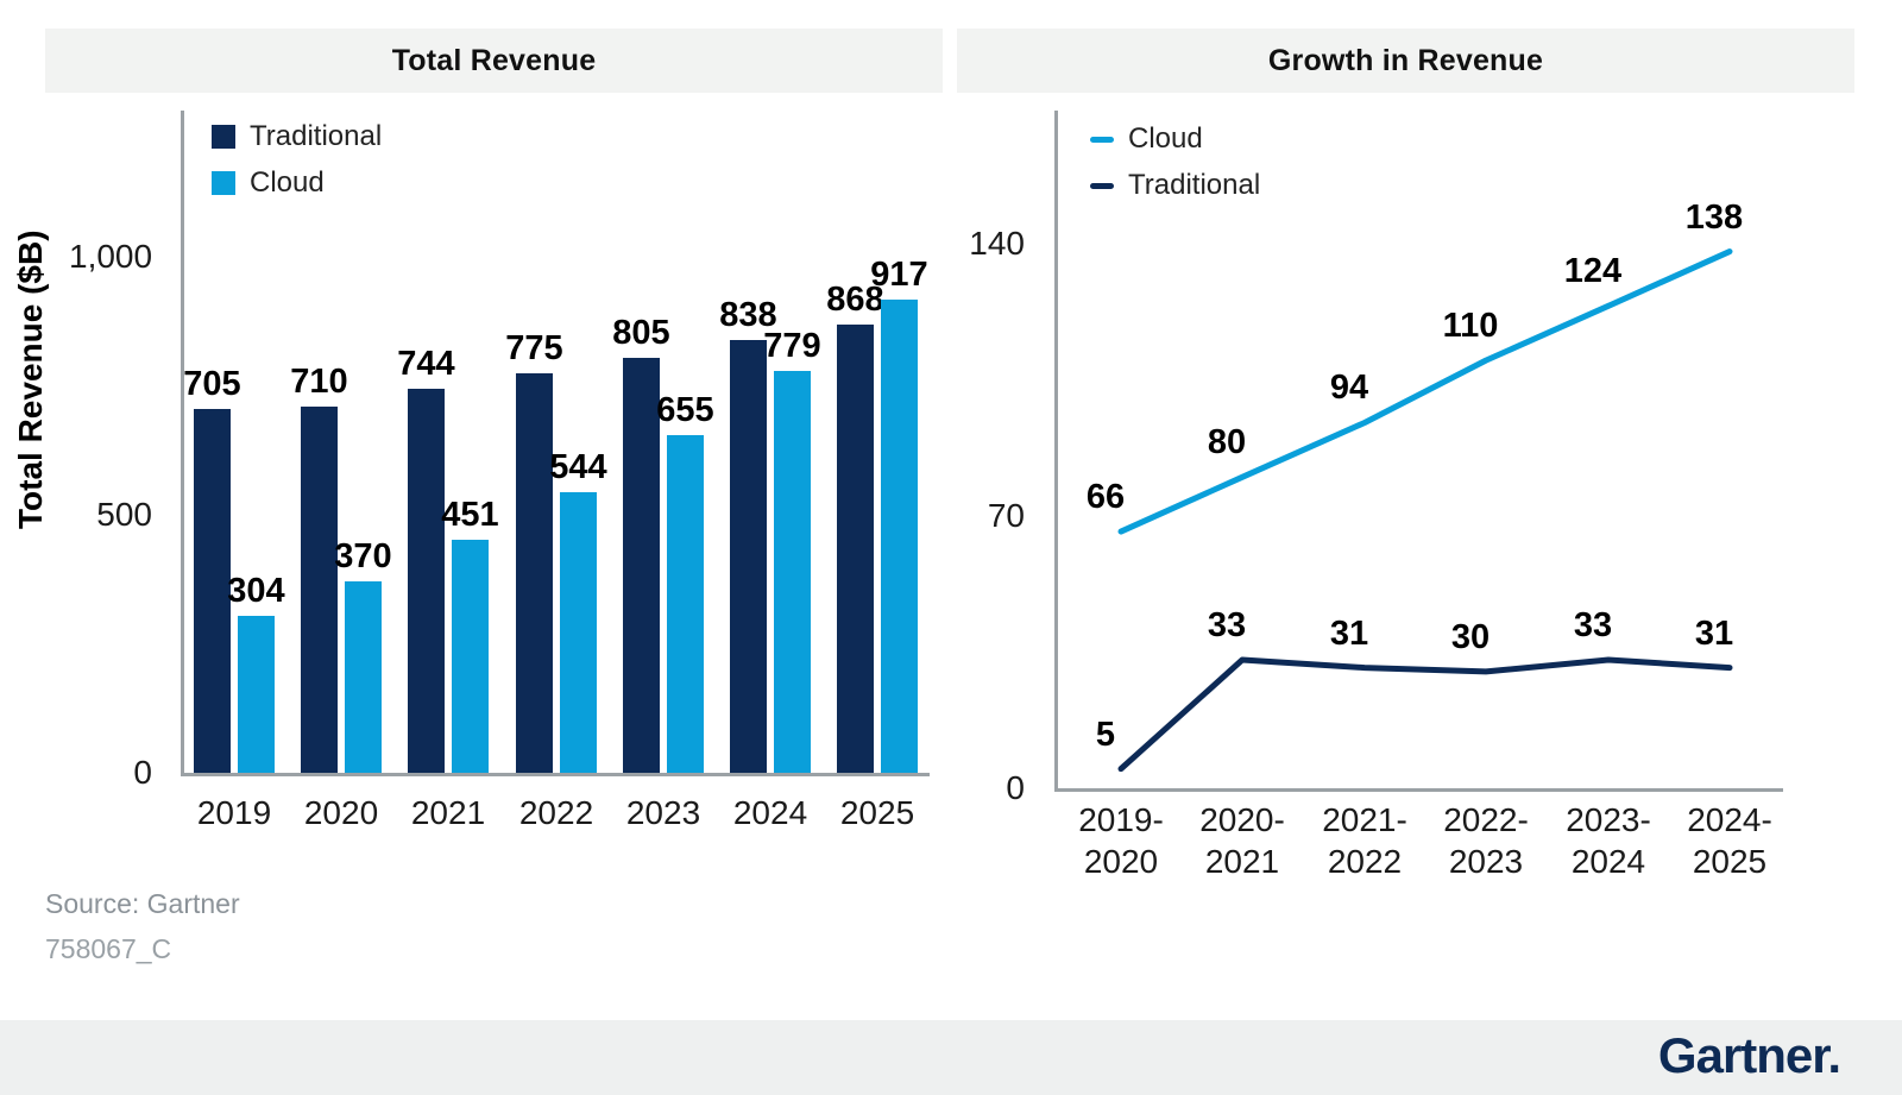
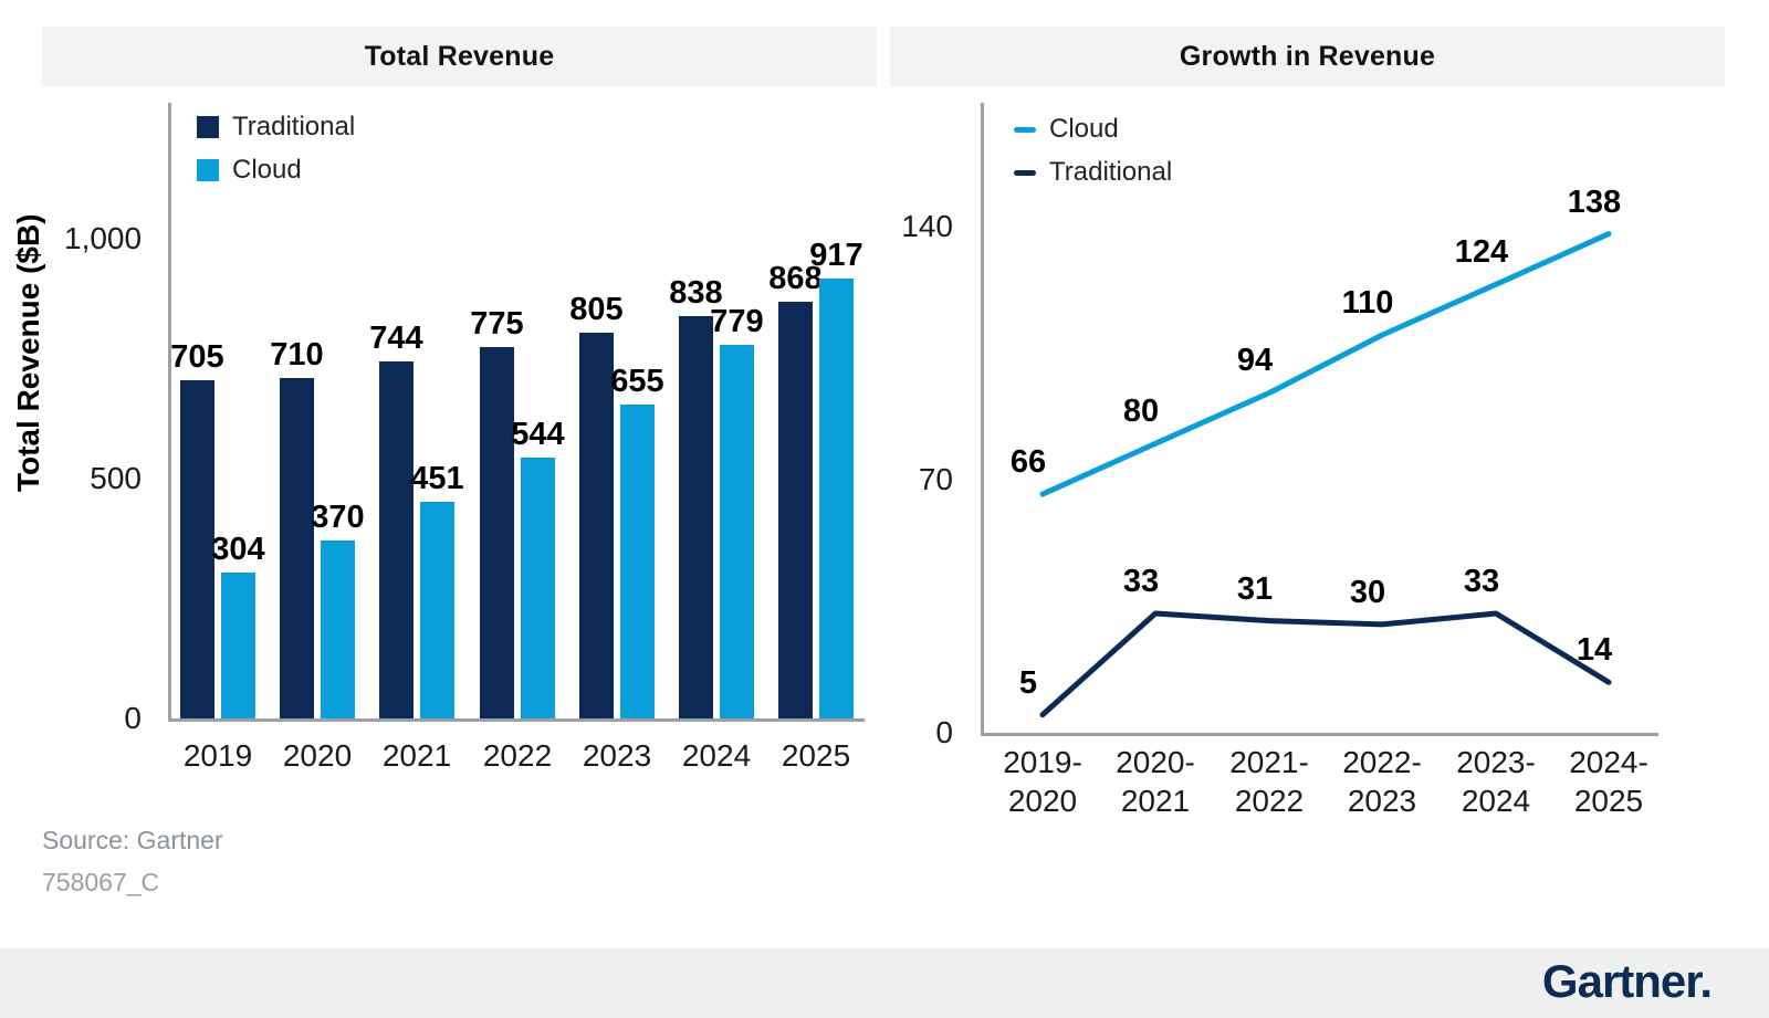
Growth in Revenue/Traditional/2024-2025: 31 -> 14
